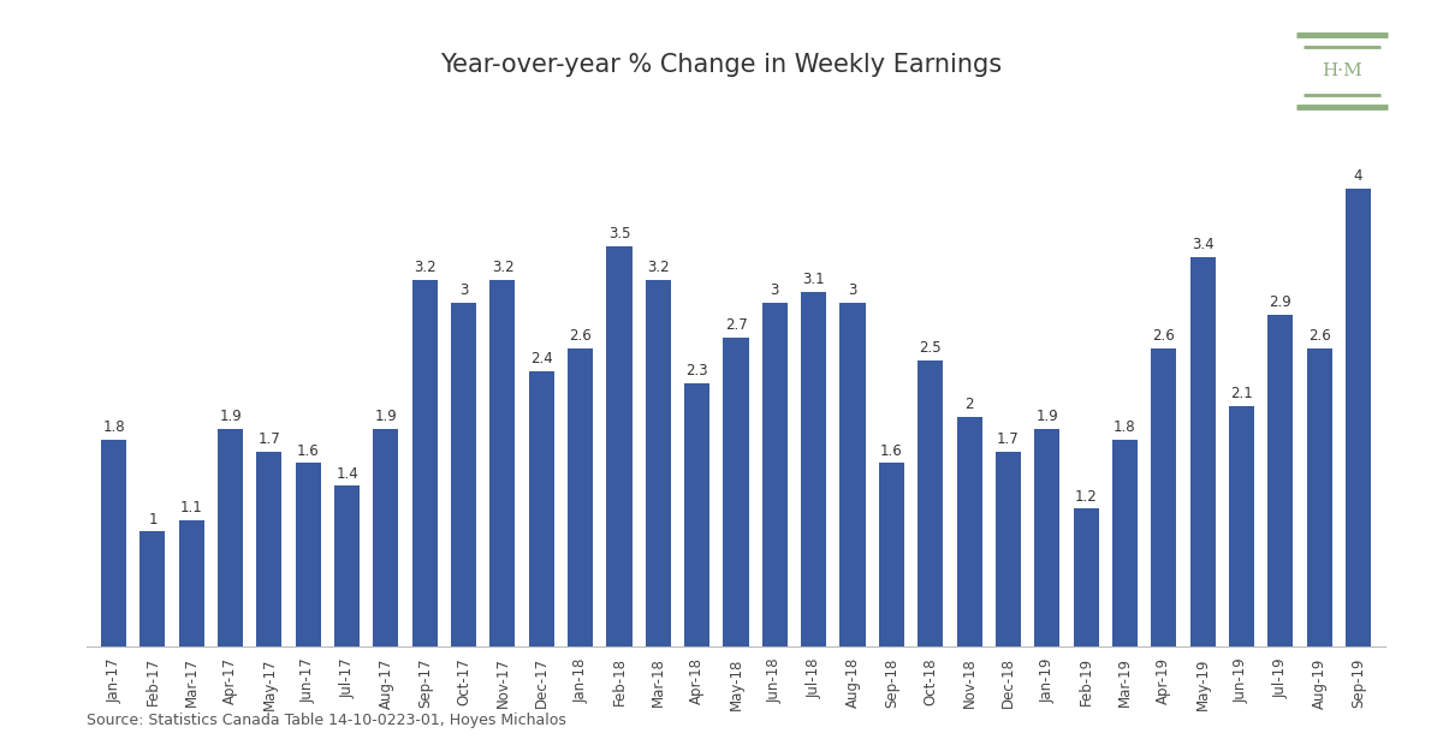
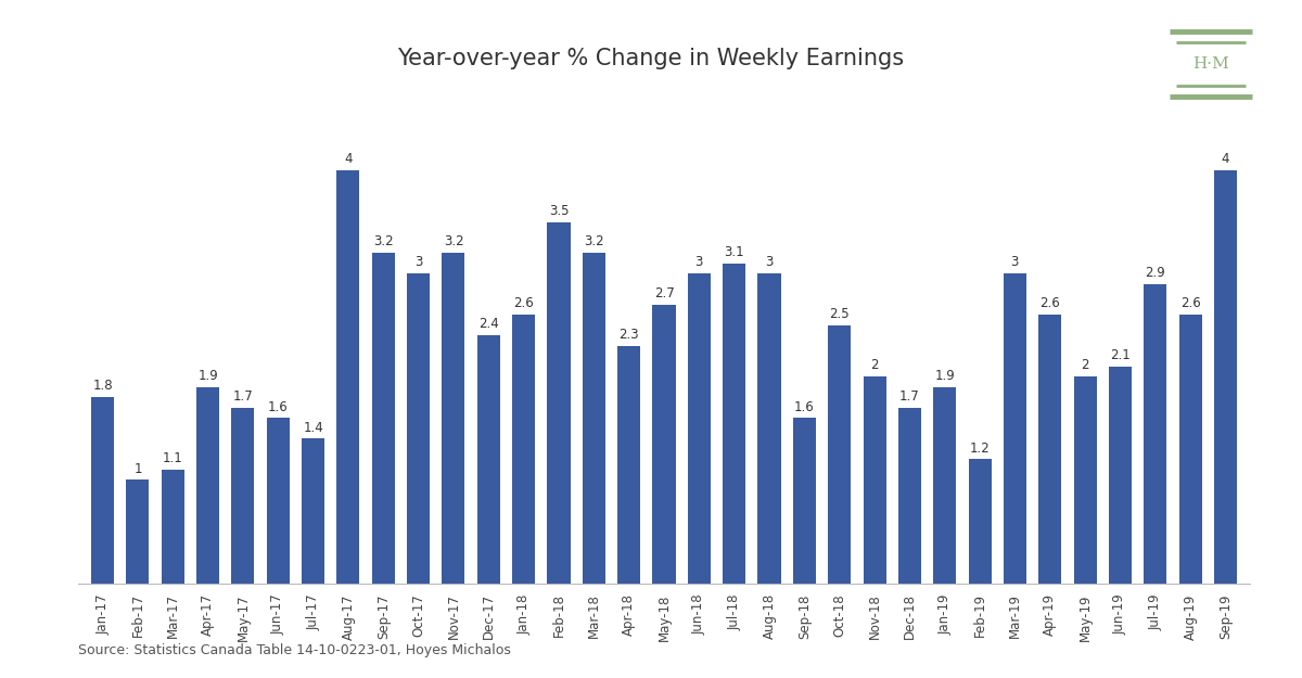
Aug-17: 1.9 -> 4
Mar-19: 1.8 -> 3
May-19: 3.4 -> 2
